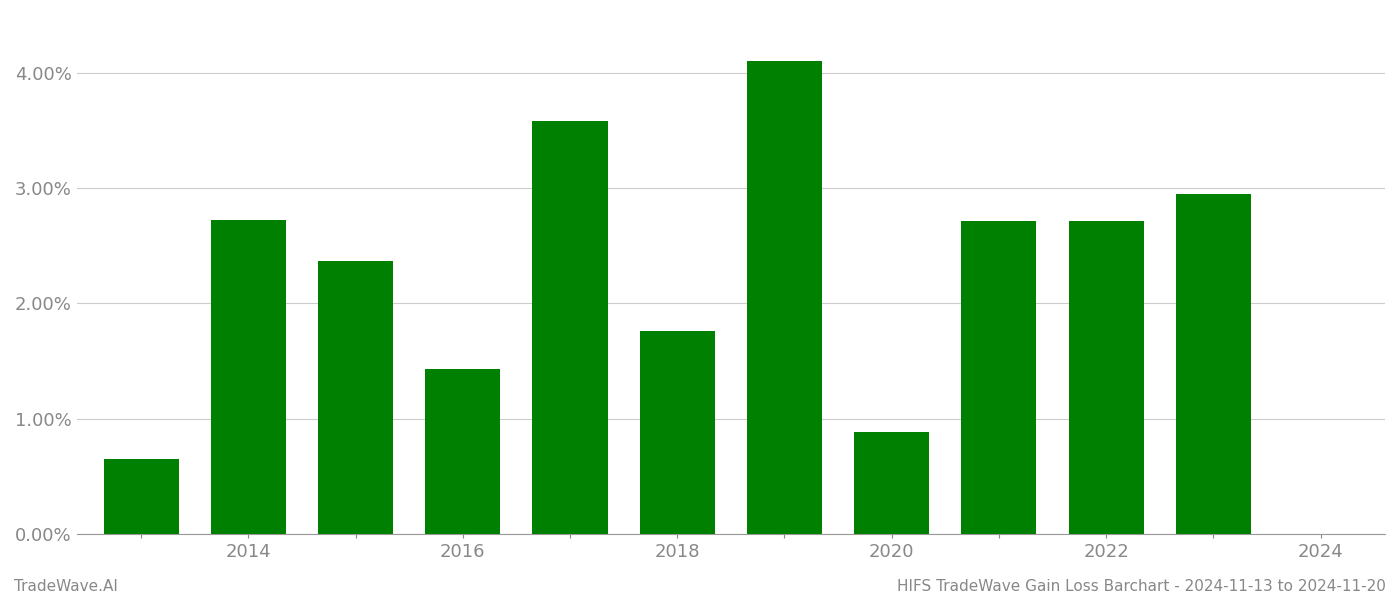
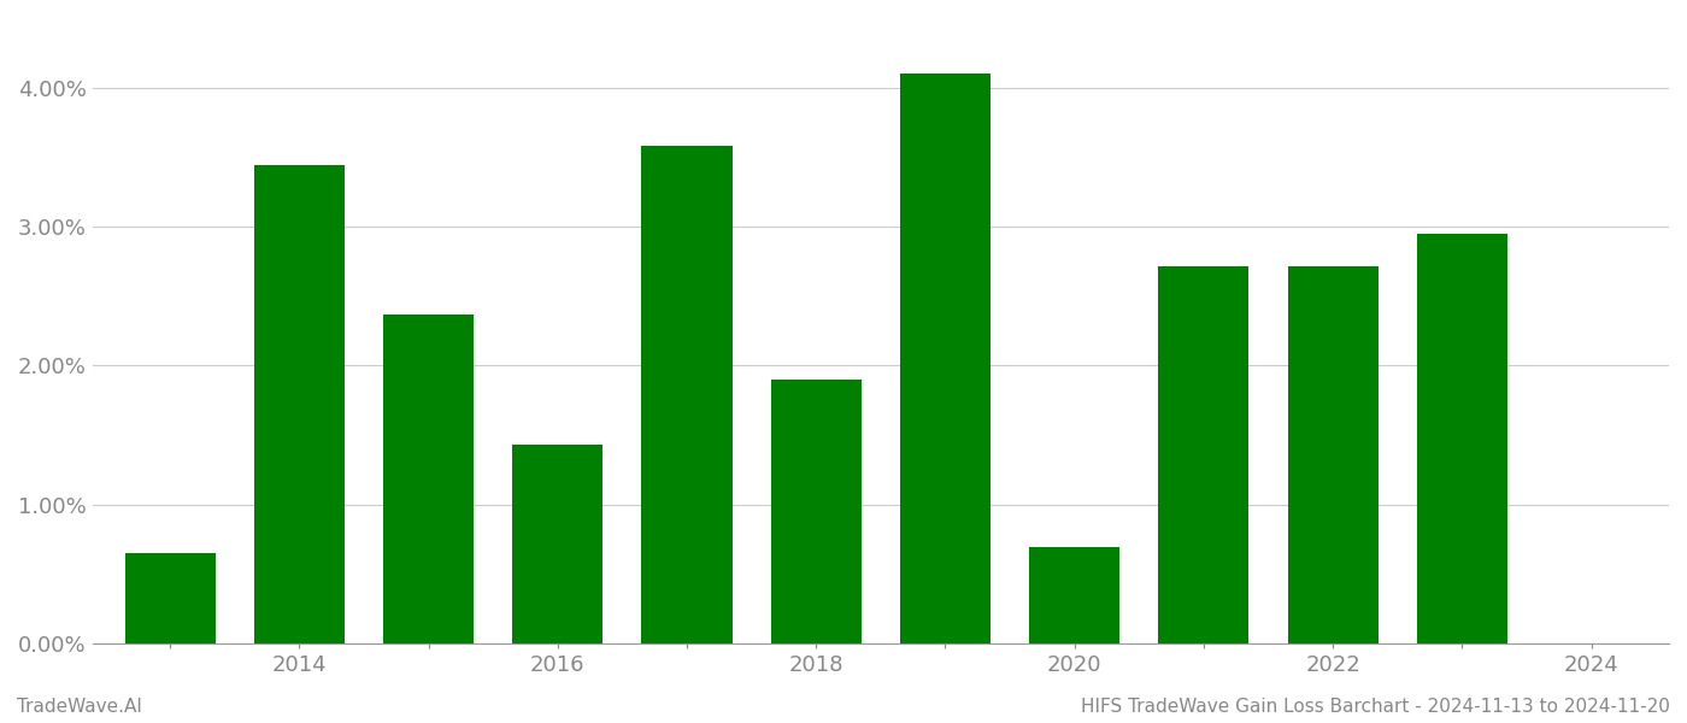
2014: 2.72% -> 3.44%
2018: 1.76% -> 1.90%
2020: 0.88% -> 0.69%
